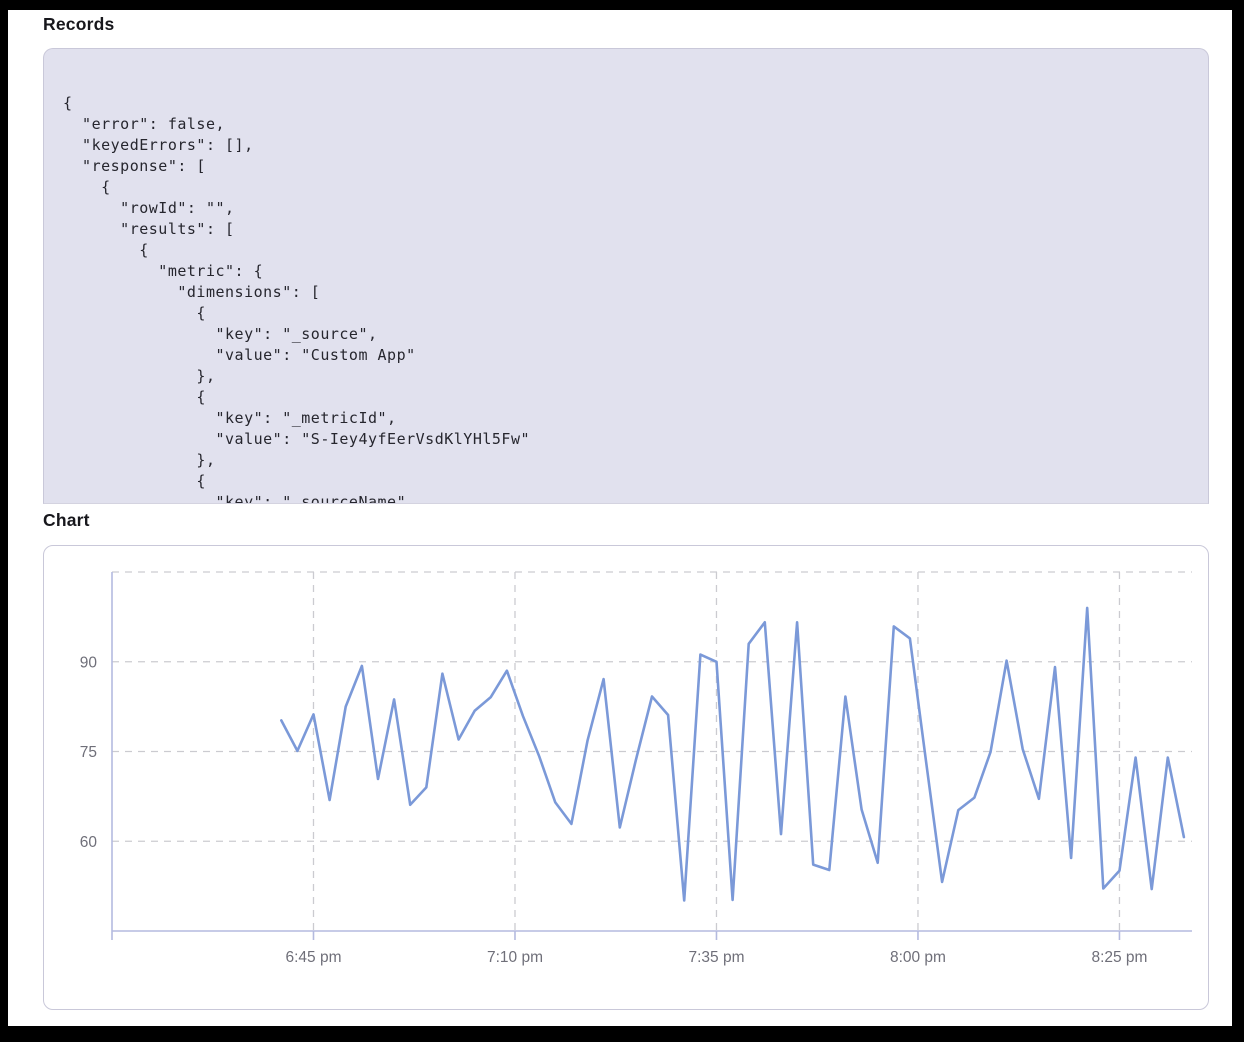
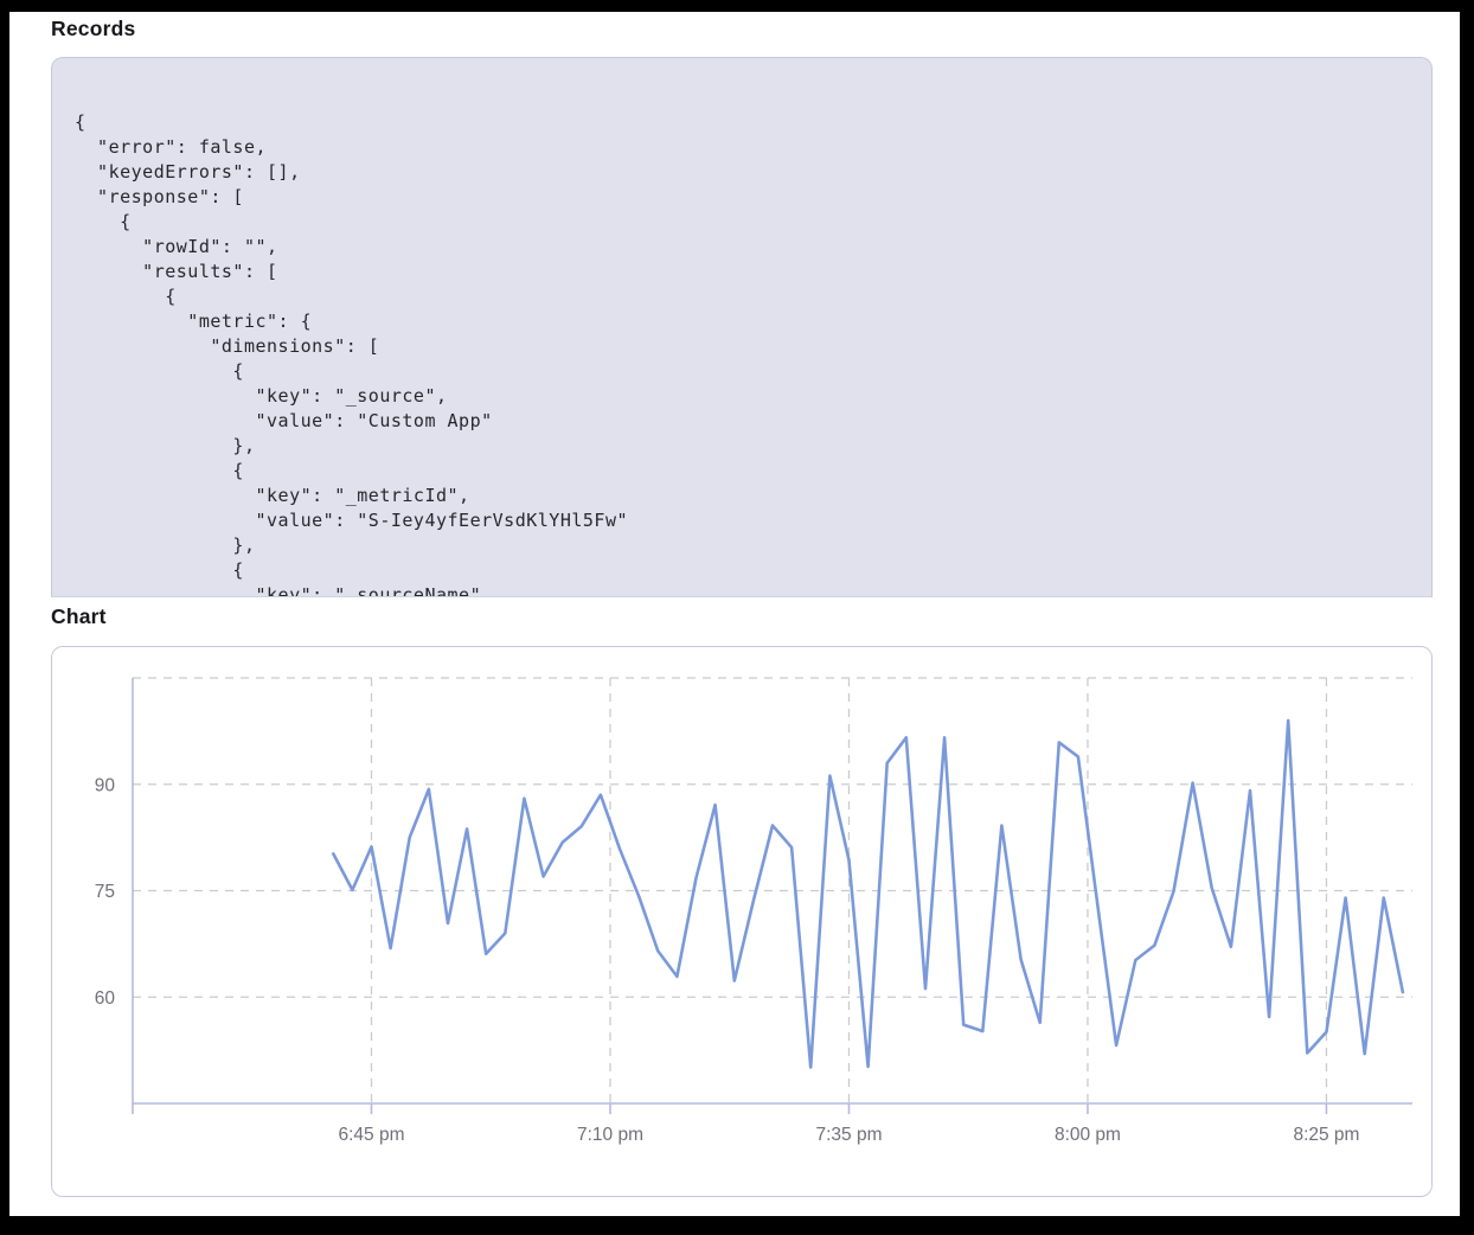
7:35 pm: 90 -> 79
